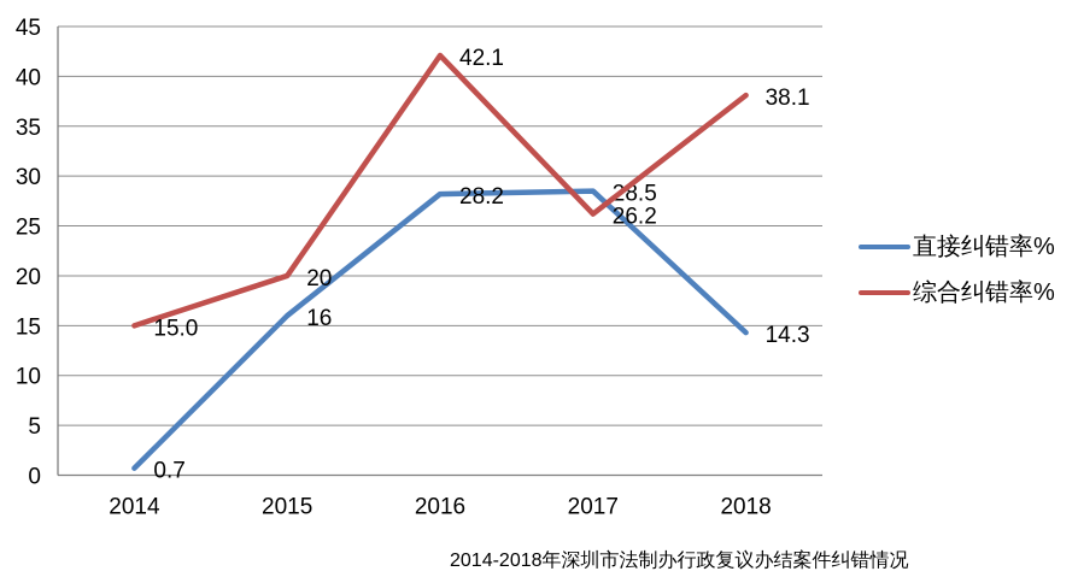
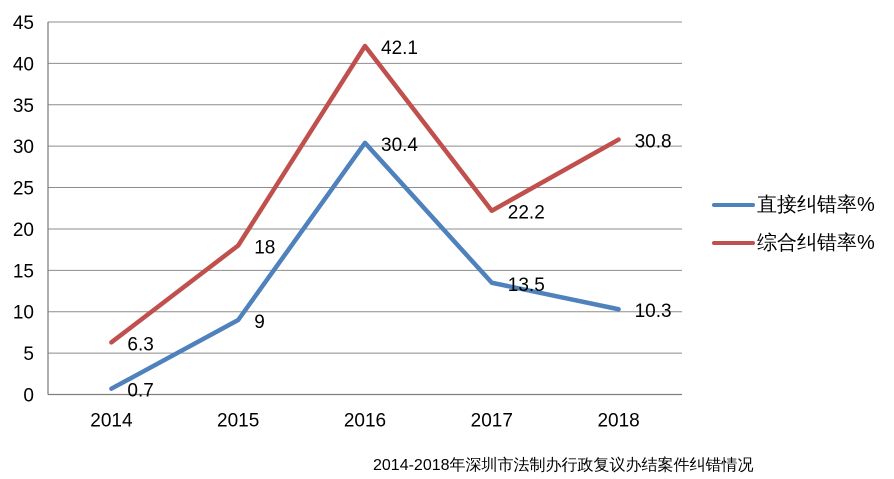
综合纠错率%/2014: 15.0 -> 6.3
直接纠错率%/2015: 16 -> 9
综合纠错率%/2015: 20 -> 18
直接纠错率%/2016: 28.2 -> 30.4
直接纠错率%/2017: 28.5 -> 13.5
综合纠错率%/2017: 26.2 -> 22.2
直接纠错率%/2018: 14.3 -> 10.3
综合纠错率%/2018: 38.1 -> 30.8
